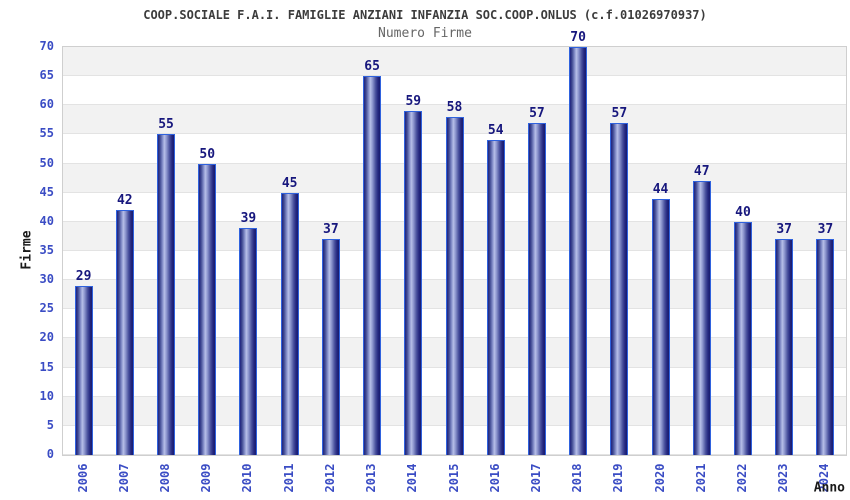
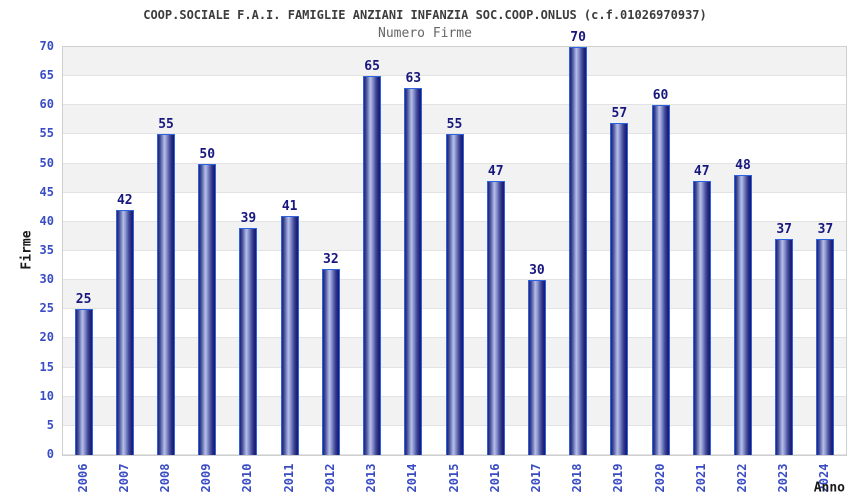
2006: 29 -> 25
2011: 45 -> 41
2012: 37 -> 32
2014: 59 -> 63
2015: 58 -> 55
2016: 54 -> 47
2017: 57 -> 30
2020: 44 -> 60
2022: 40 -> 48
